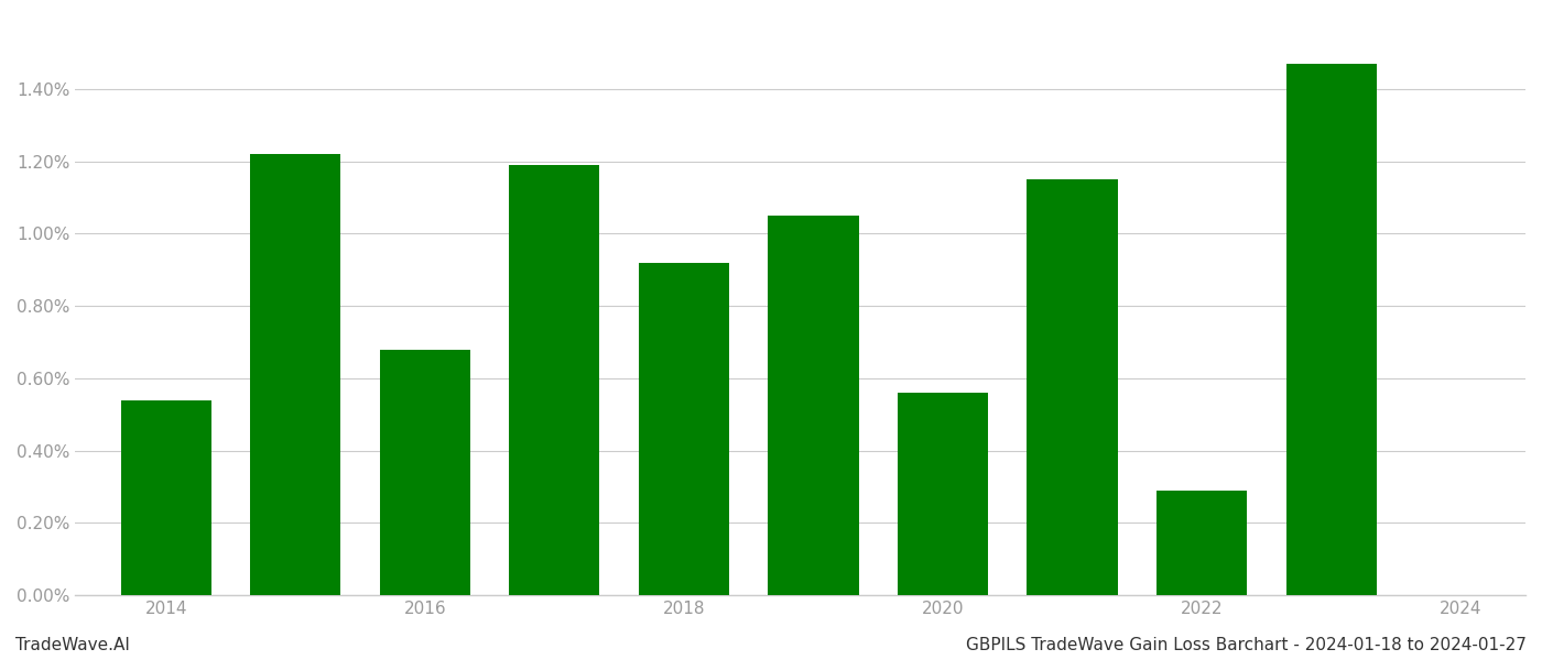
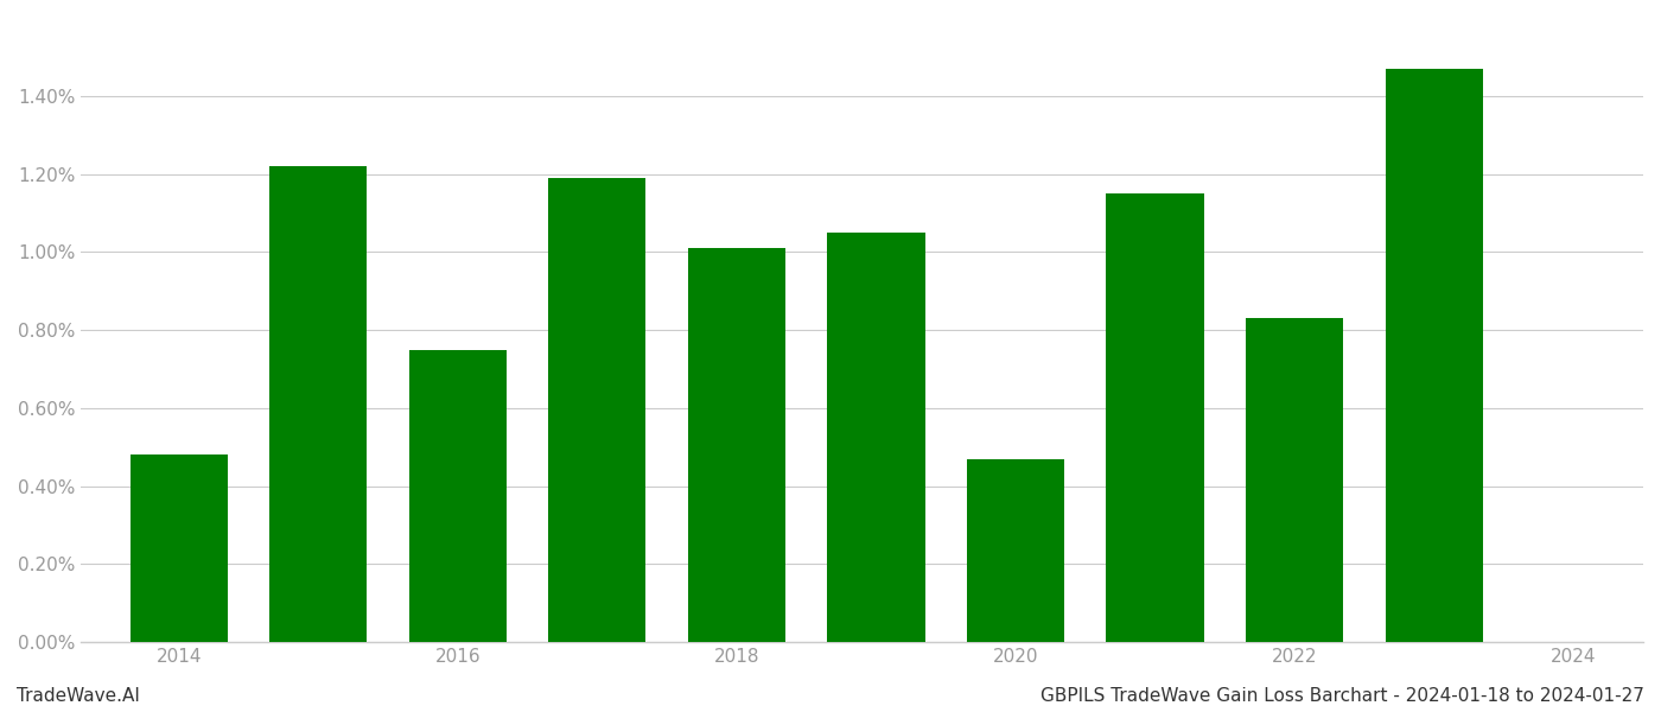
2014: 0.54% -> 0.48%
2016: 0.68% -> 0.75%
2018: 0.92% -> 1.01%
2020: 0.56% -> 0.47%
2022: 0.29% -> 0.83%
